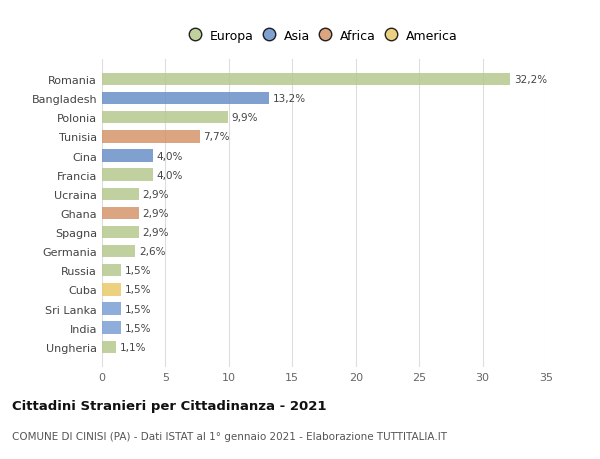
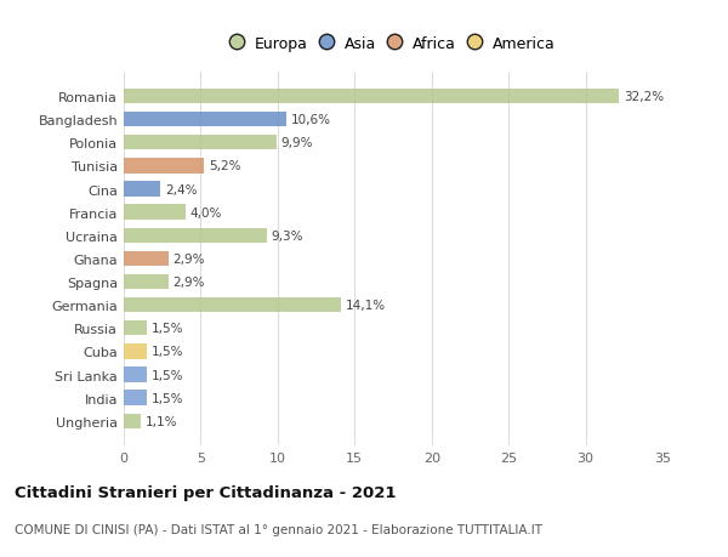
Bangladesh: 13,2% -> 10,6%
Tunisia: 7,7% -> 5,2%
Cina: 4,0% -> 2,4%
Ucraina: 2,9% -> 9,3%
Germania: 2,6% -> 14,1%
